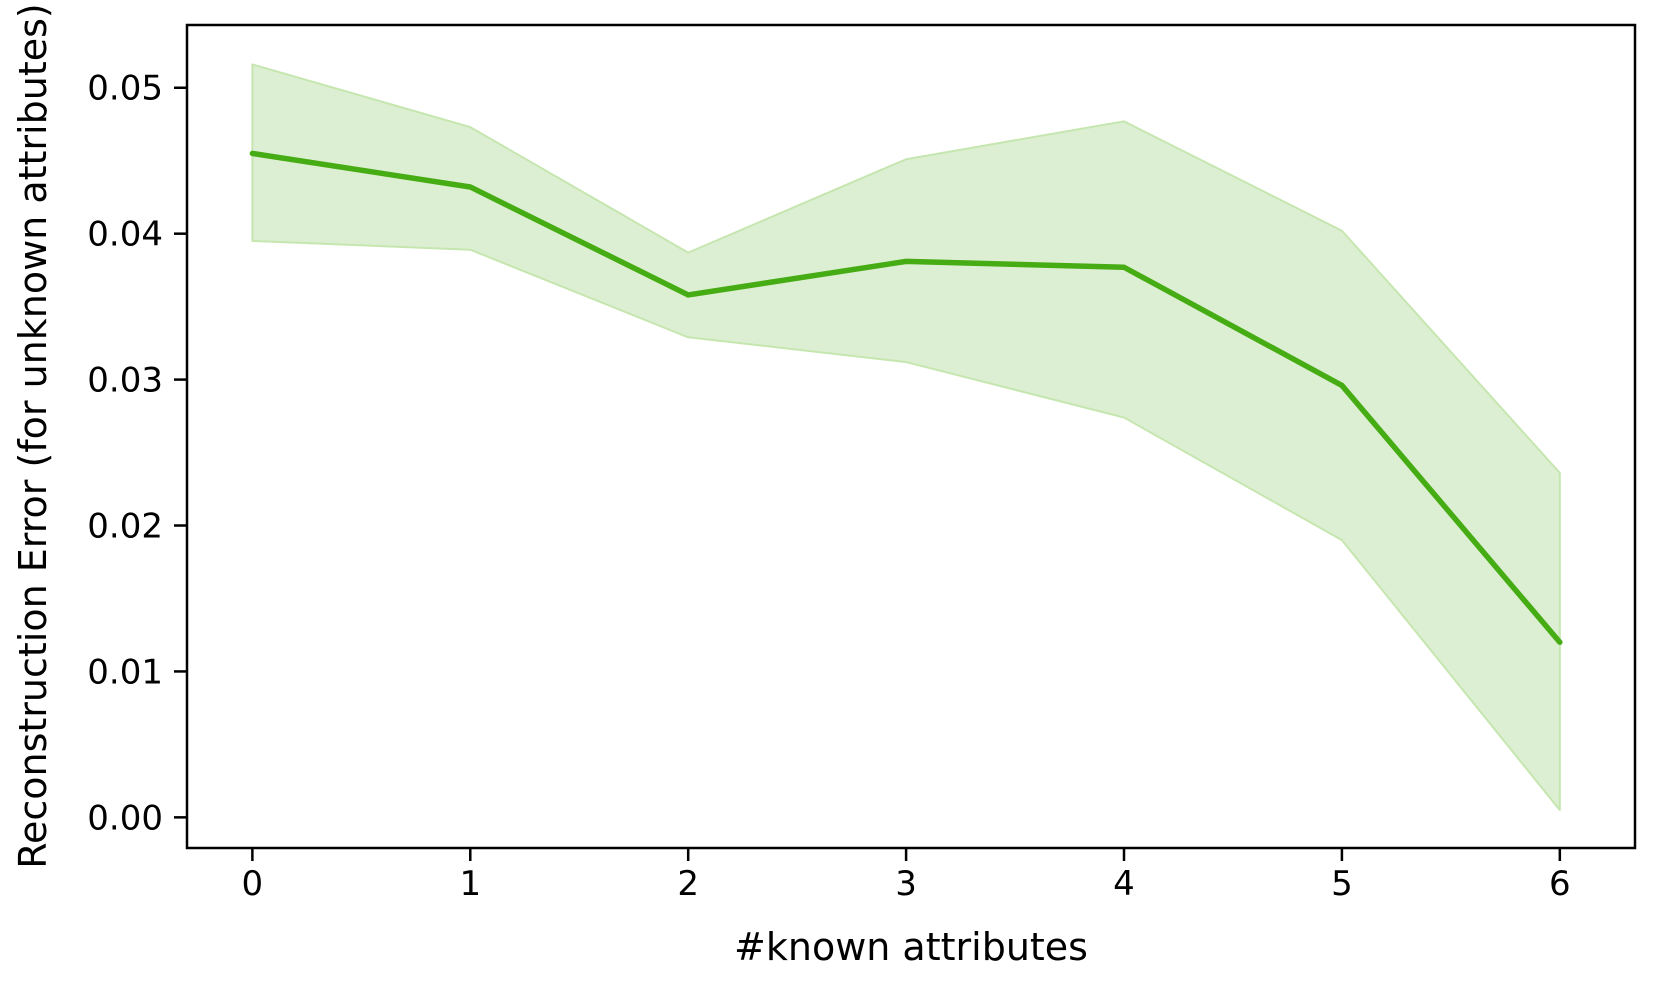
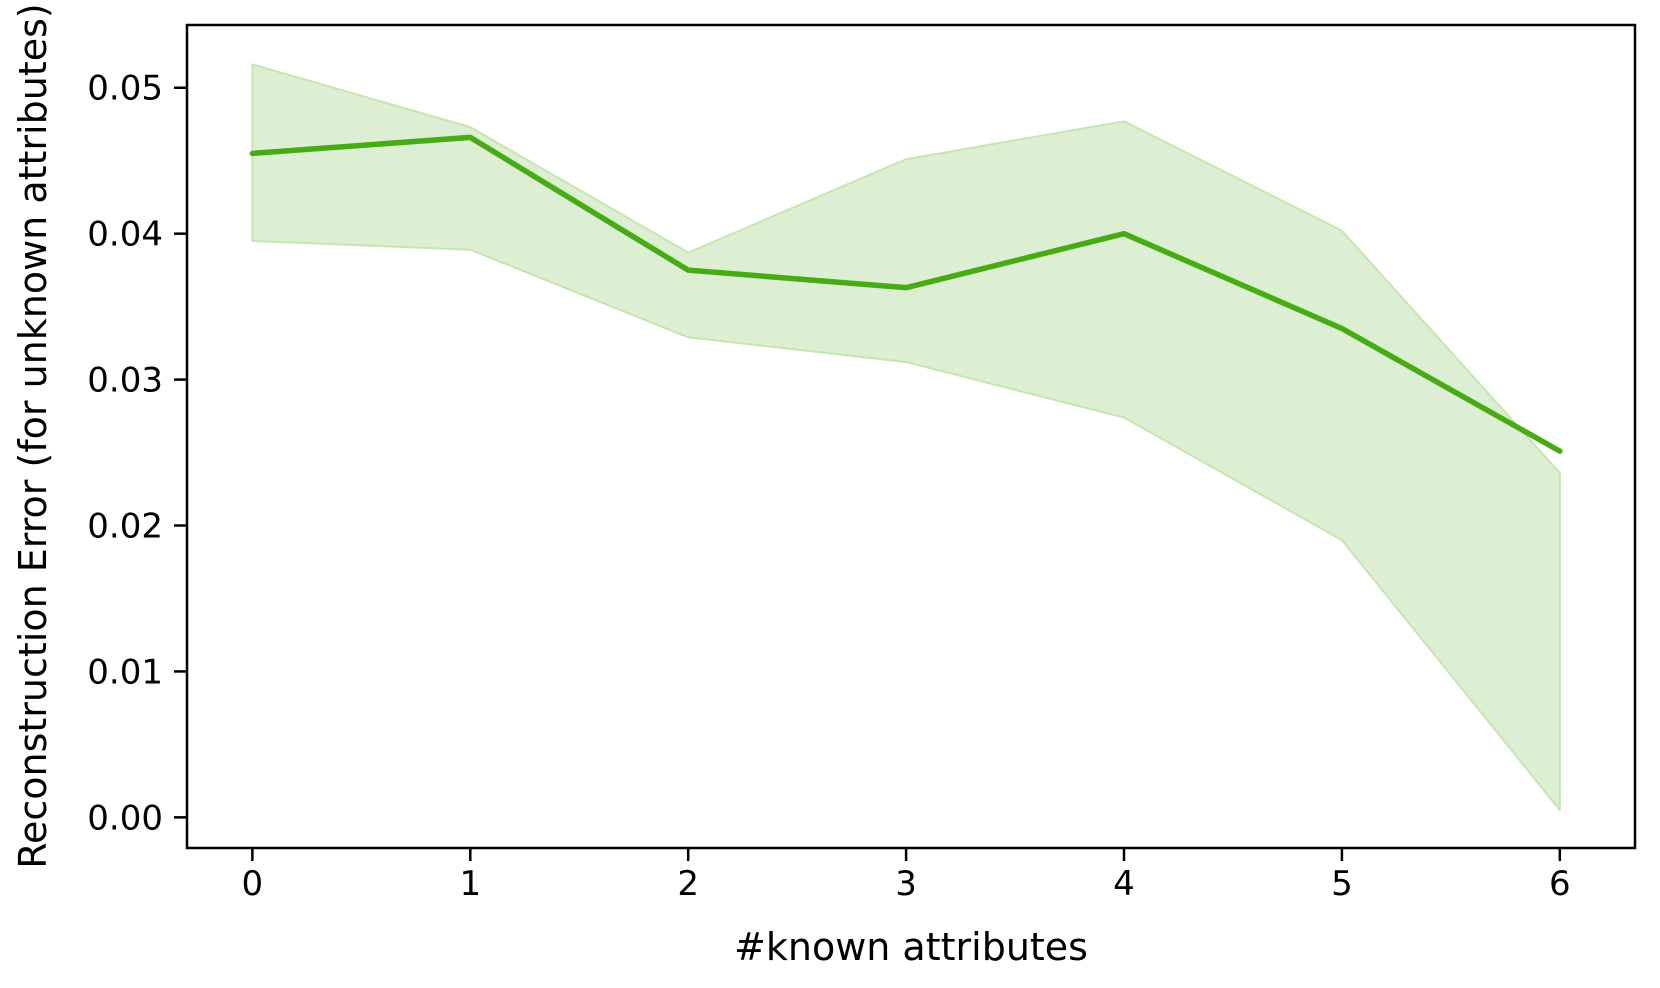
1: 0.0432 -> 0.0466
2: 0.0358 -> 0.0375
3: 0.0381 -> 0.0363
4: 0.0377 -> 0.0400
5: 0.0296 -> 0.0335
6: 0.0120 -> 0.0251
